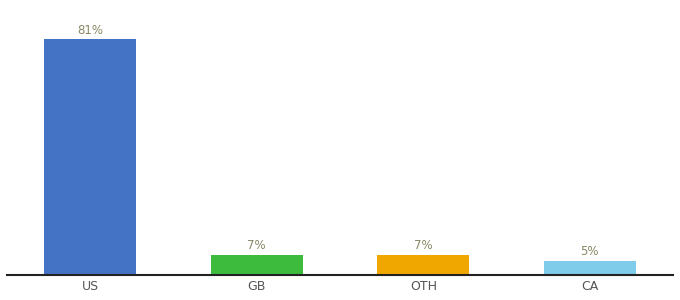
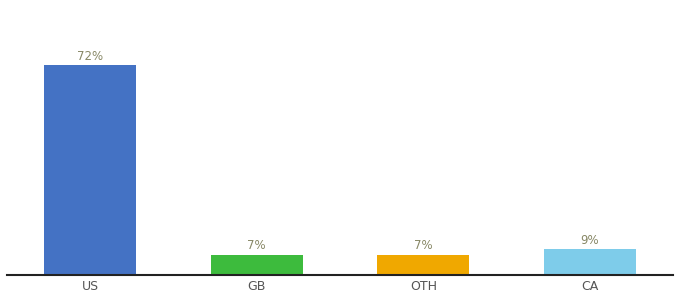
US: 81% -> 72%
CA: 5% -> 9%
